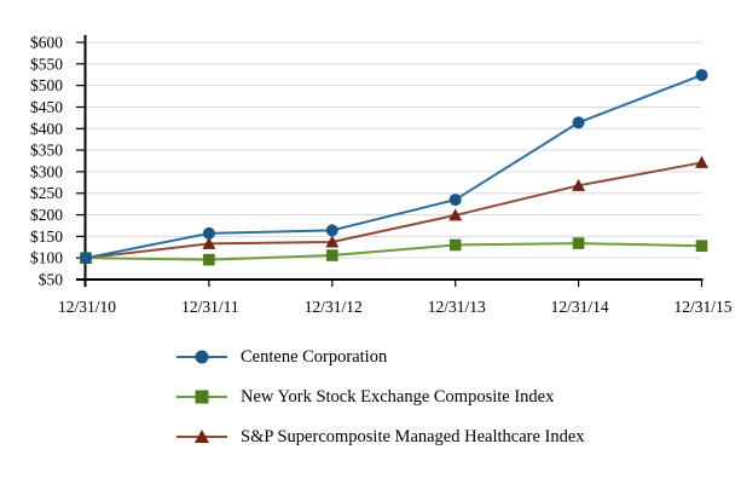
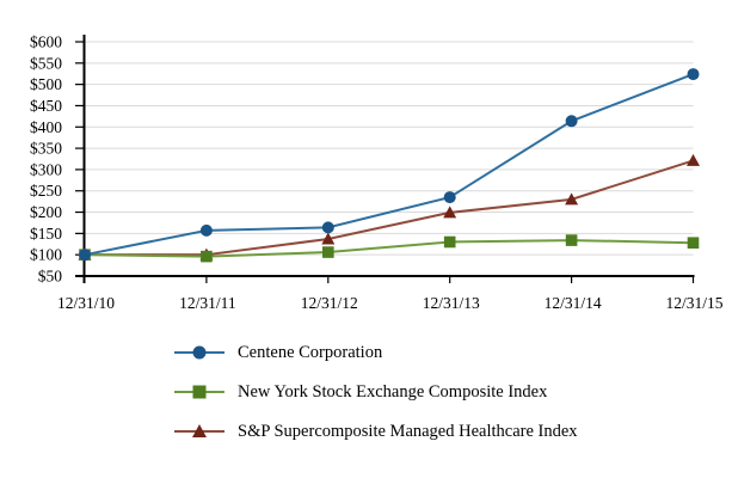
S&P Supercomposite Managed Healthcare Index/12/31/11: $130 -> $100
S&P Supercomposite Managed Healthcare Index/12/31/14: $270 -> $230
